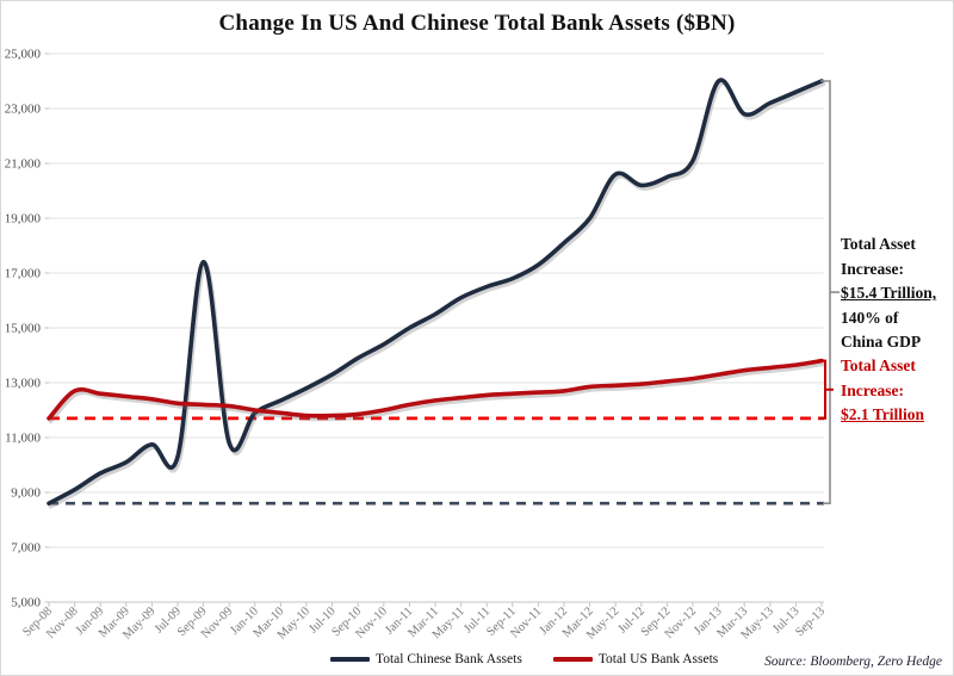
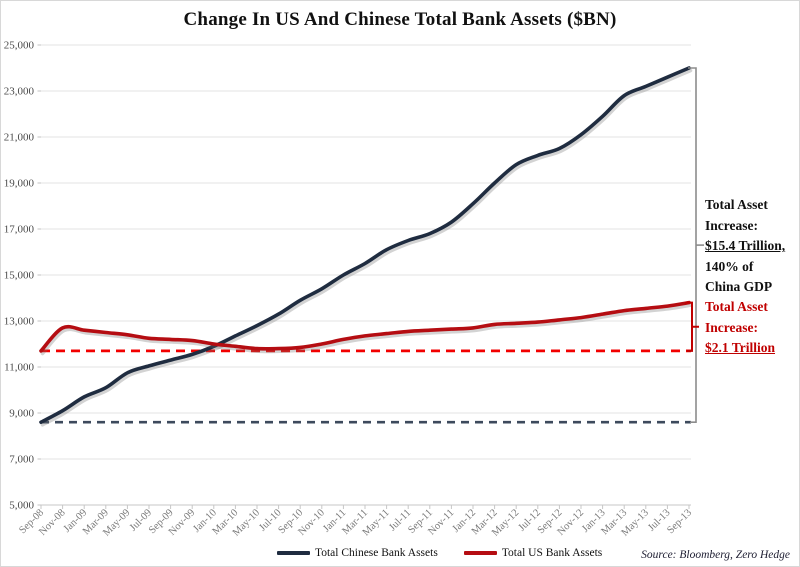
Total Chinese Bank Assets/Jul-09: 10300 -> 11000
Total Chinese Bank Assets/Sep-09: 17400 -> 11300
Total Chinese Bank Assets/Nov-09: 10800 -> 11600
Total Chinese Bank Assets/May-12: 20600 -> 19800
Total Chinese Bank Assets/Jan-13: 24000 -> 21900
